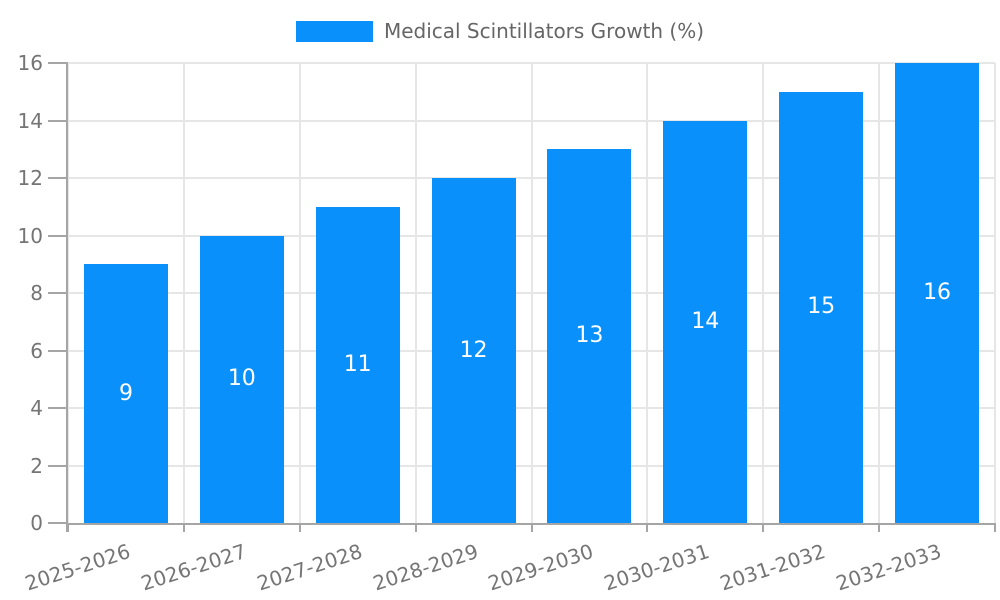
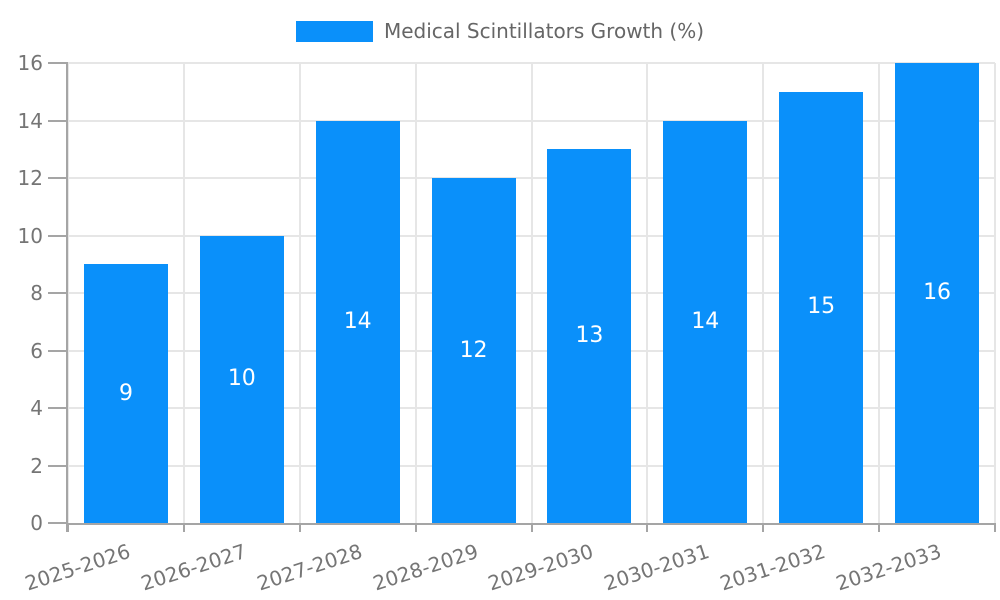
2027-2028: 11 -> 14
